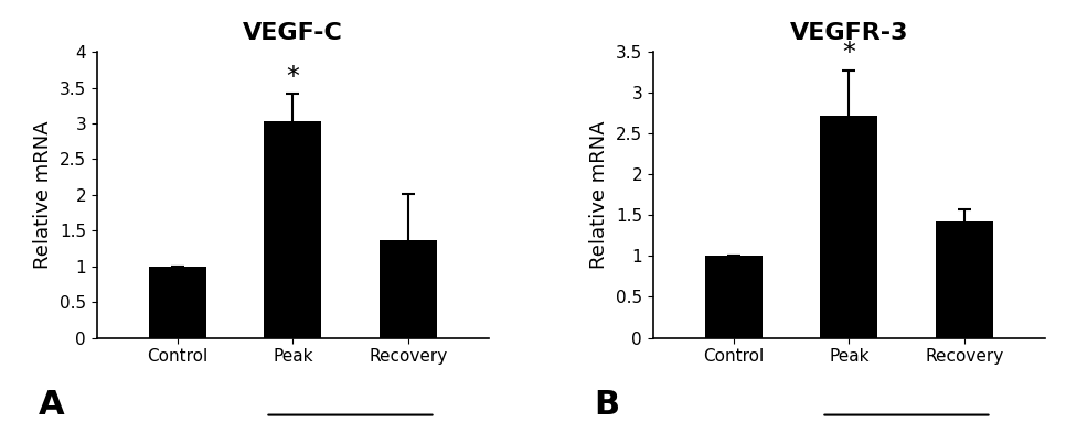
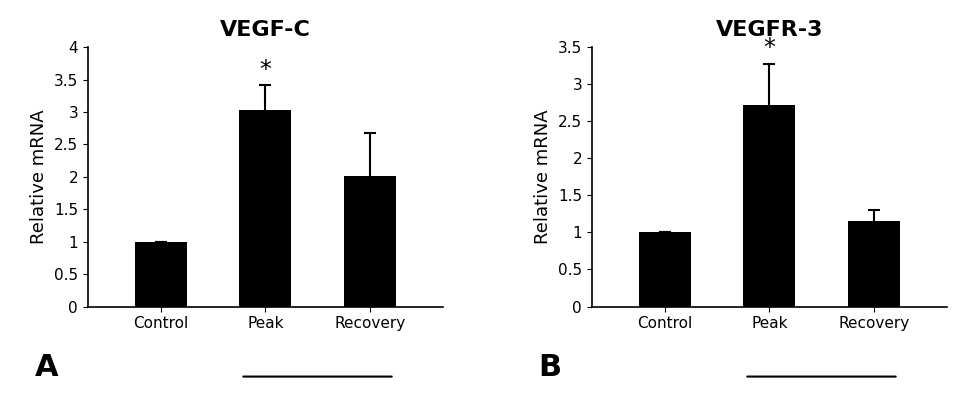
VEGF-C/Recovery: 1.36 -> 2.02
VEGFR-3/Recovery: 1.42 -> 1.15
